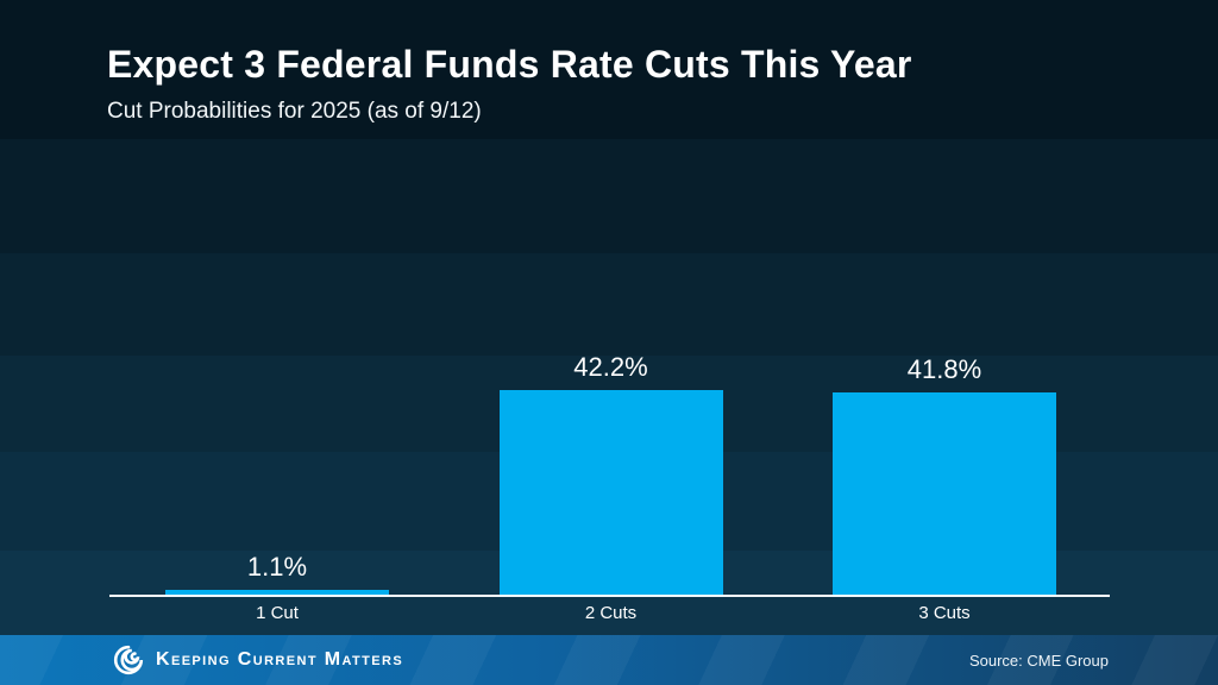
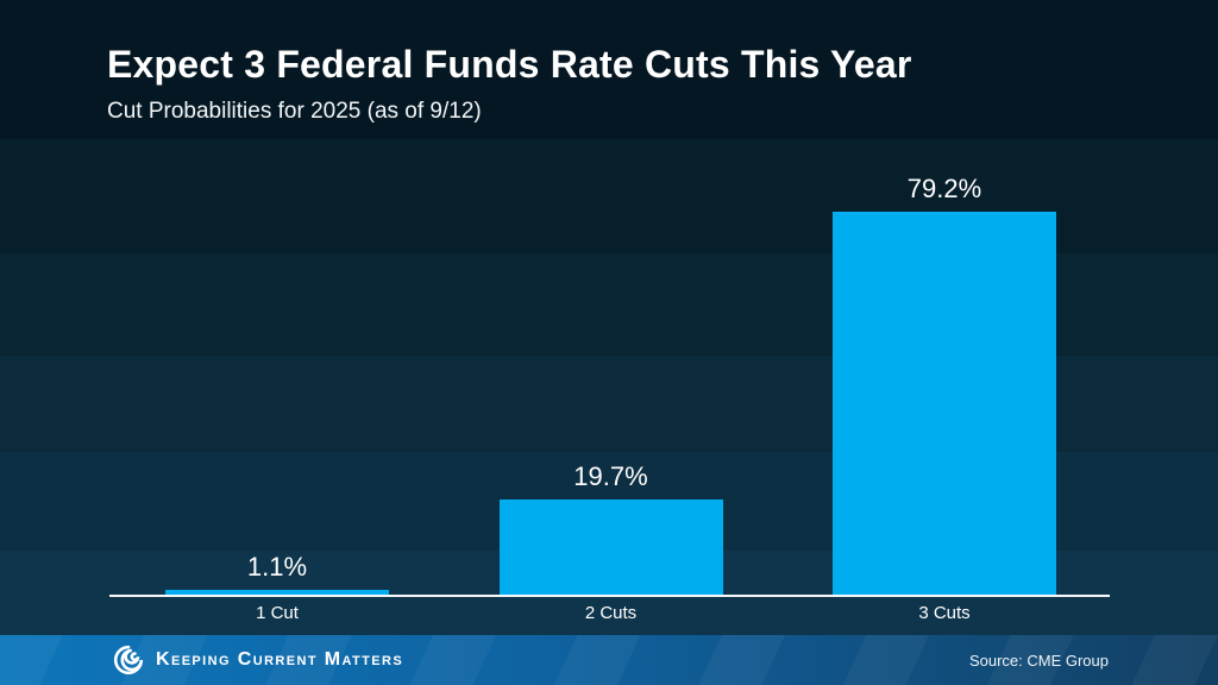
2 Cuts: 42.2% -> 19.7%
3 Cuts: 41.8% -> 79.2%
